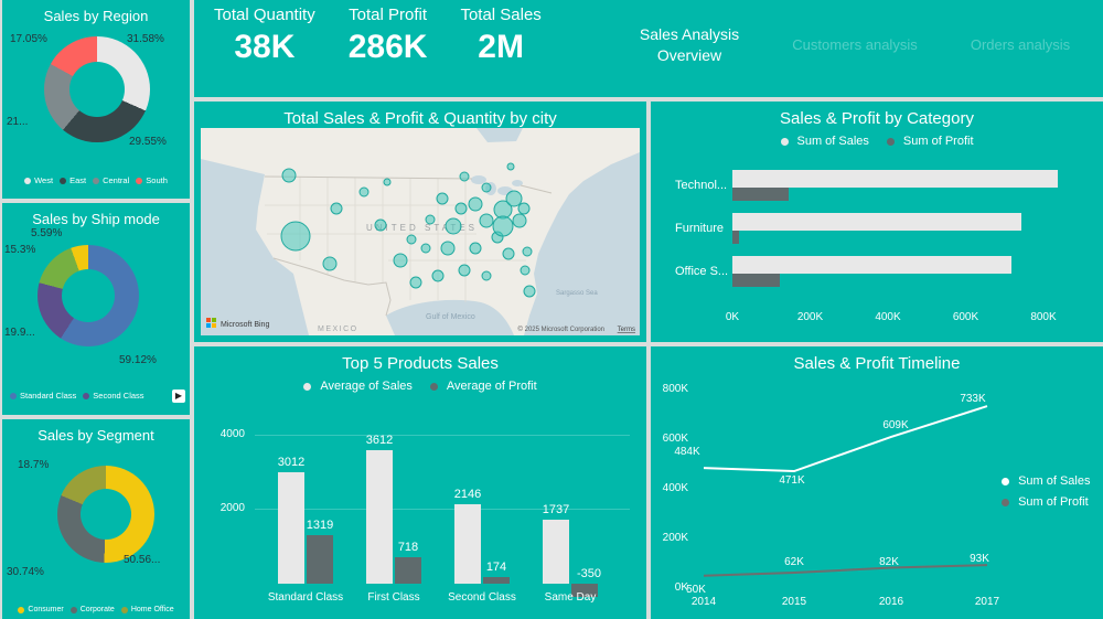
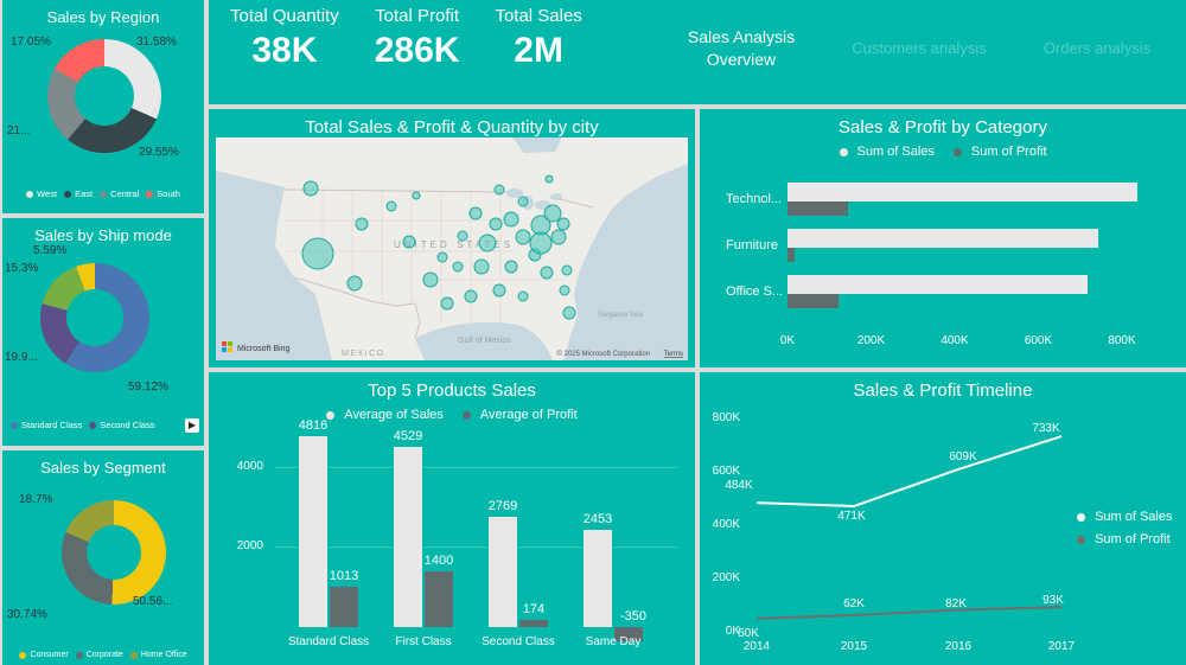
Top 5 Products Sales/Average of Sales/Standard Class: 3012 -> 4816
Top 5 Products Sales/Average of Profit/Standard Class: 1319 -> 1013
Top 5 Products Sales/Average of Sales/First Class: 3612 -> 4529
Top 5 Products Sales/Average of Profit/First Class: 718 -> 1400
Top 5 Products Sales/Average of Sales/Second Class: 2146 -> 2769
Top 5 Products Sales/Average of Sales/Same Day: 1737 -> 2453
